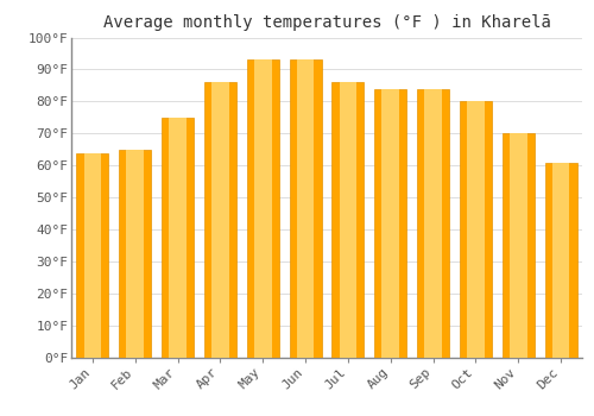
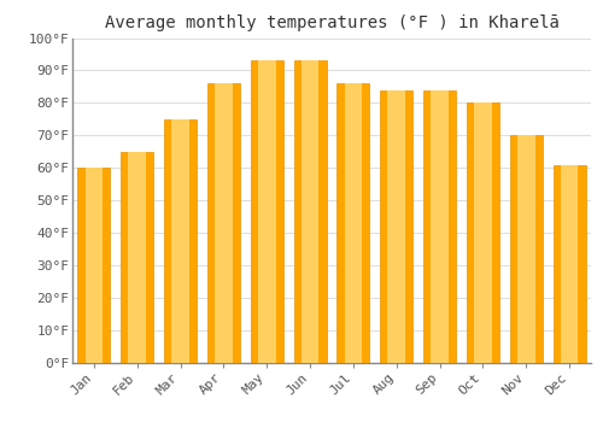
Jan: 64°F -> 60°F
